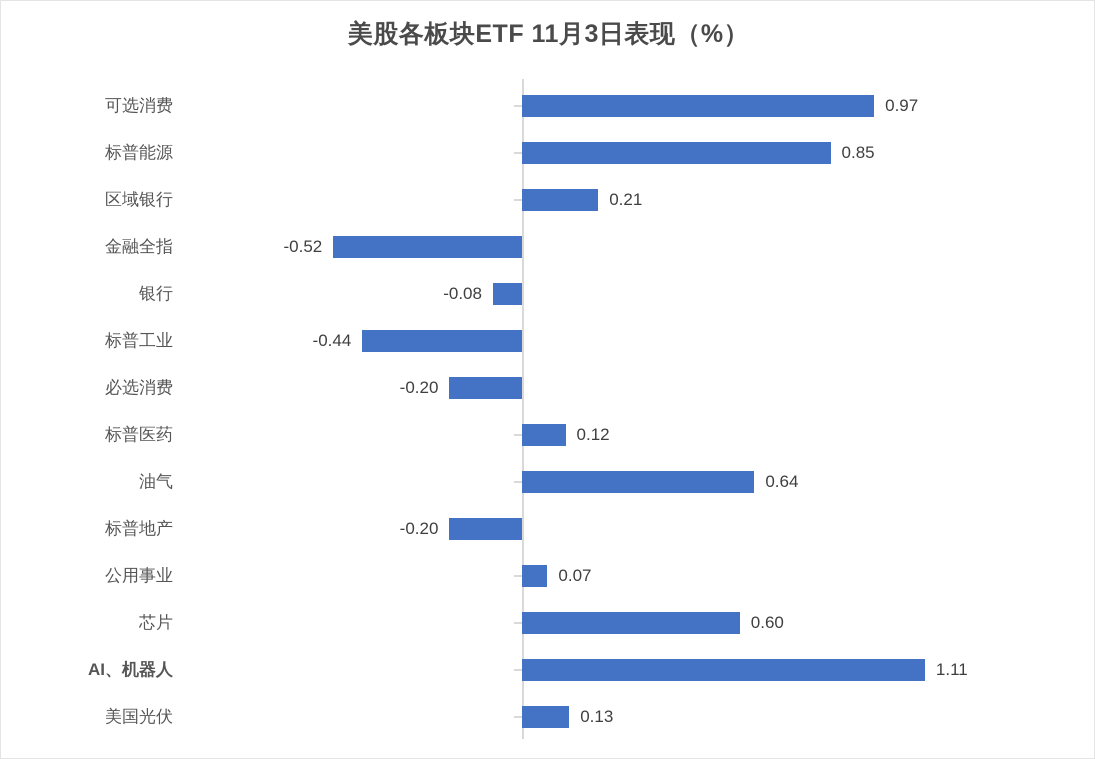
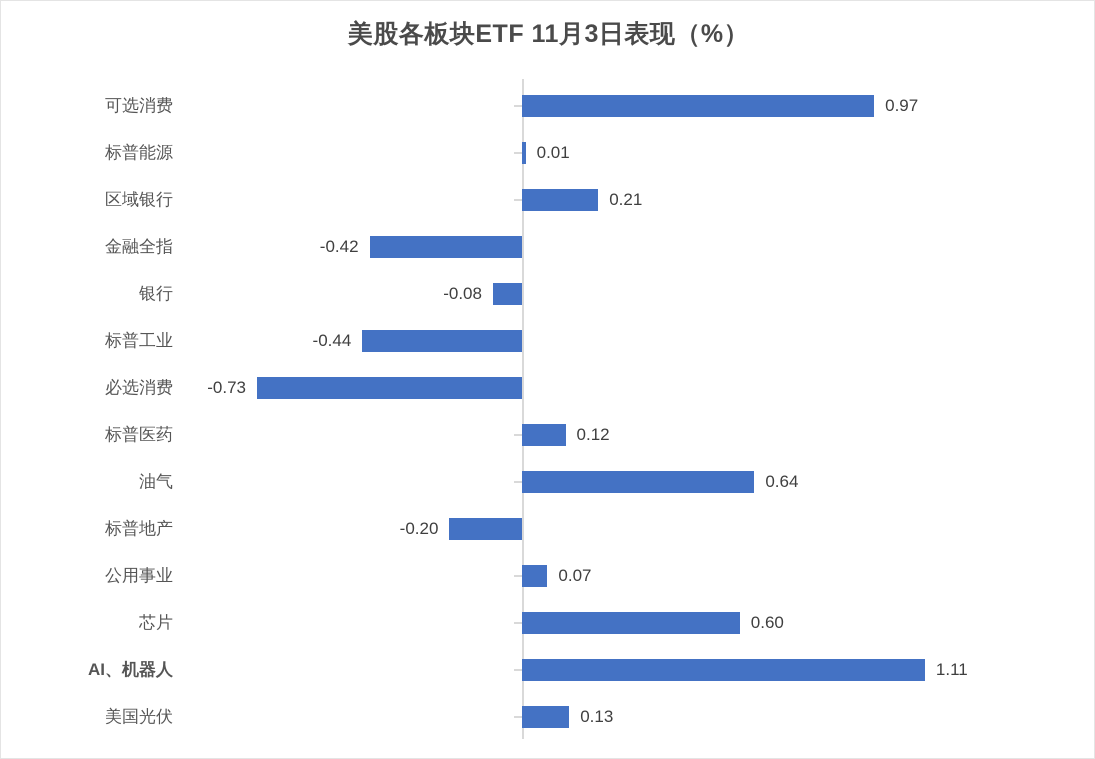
标普能源: 0.85 -> 0.01
金融全指: -0.52 -> -0.42
必选消费: -0.20 -> -0.73
